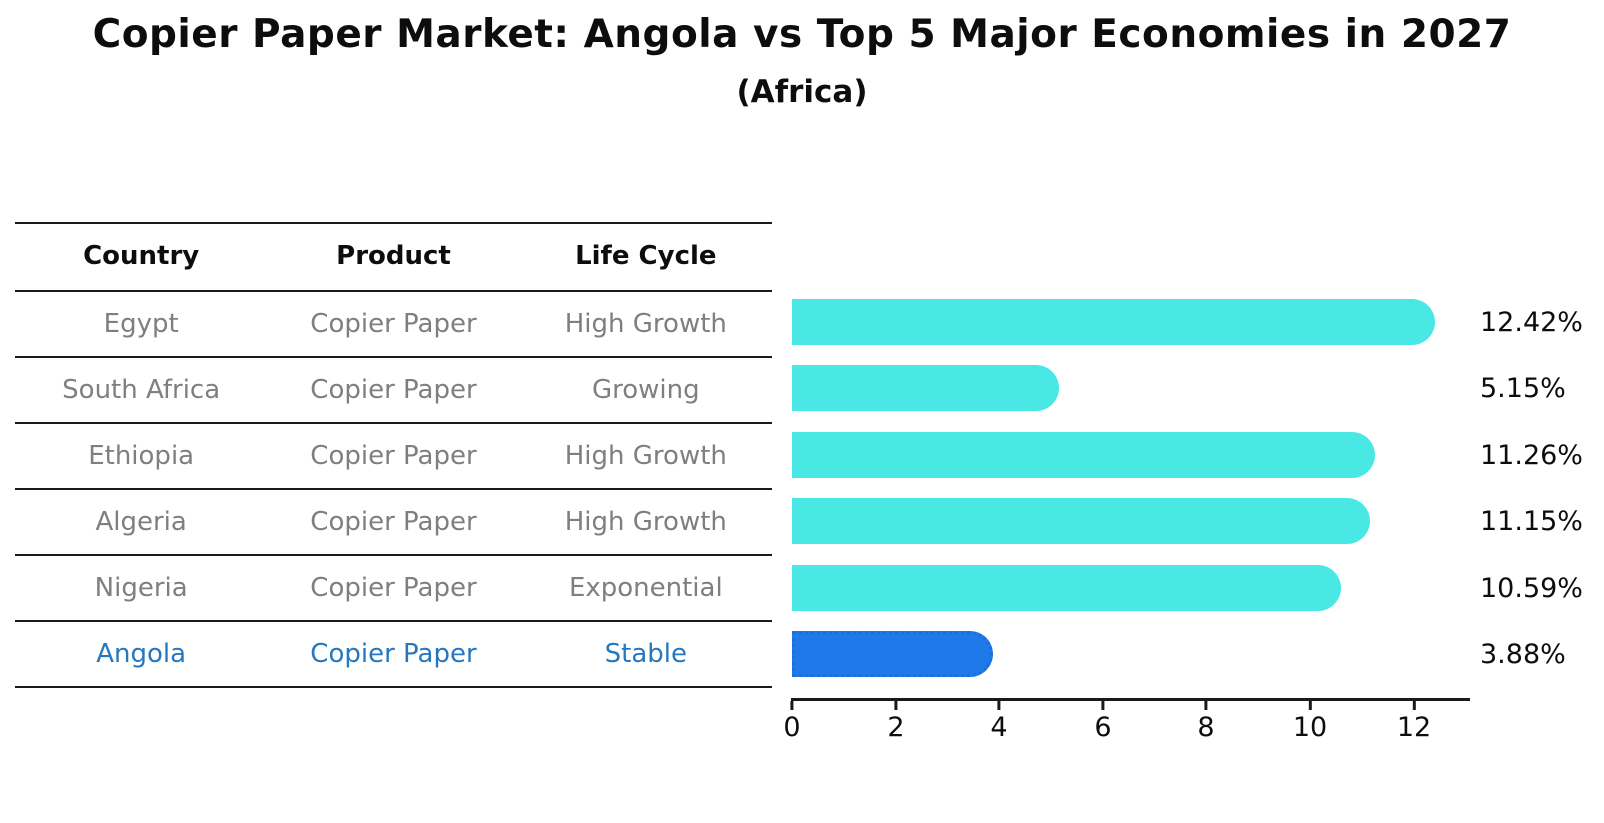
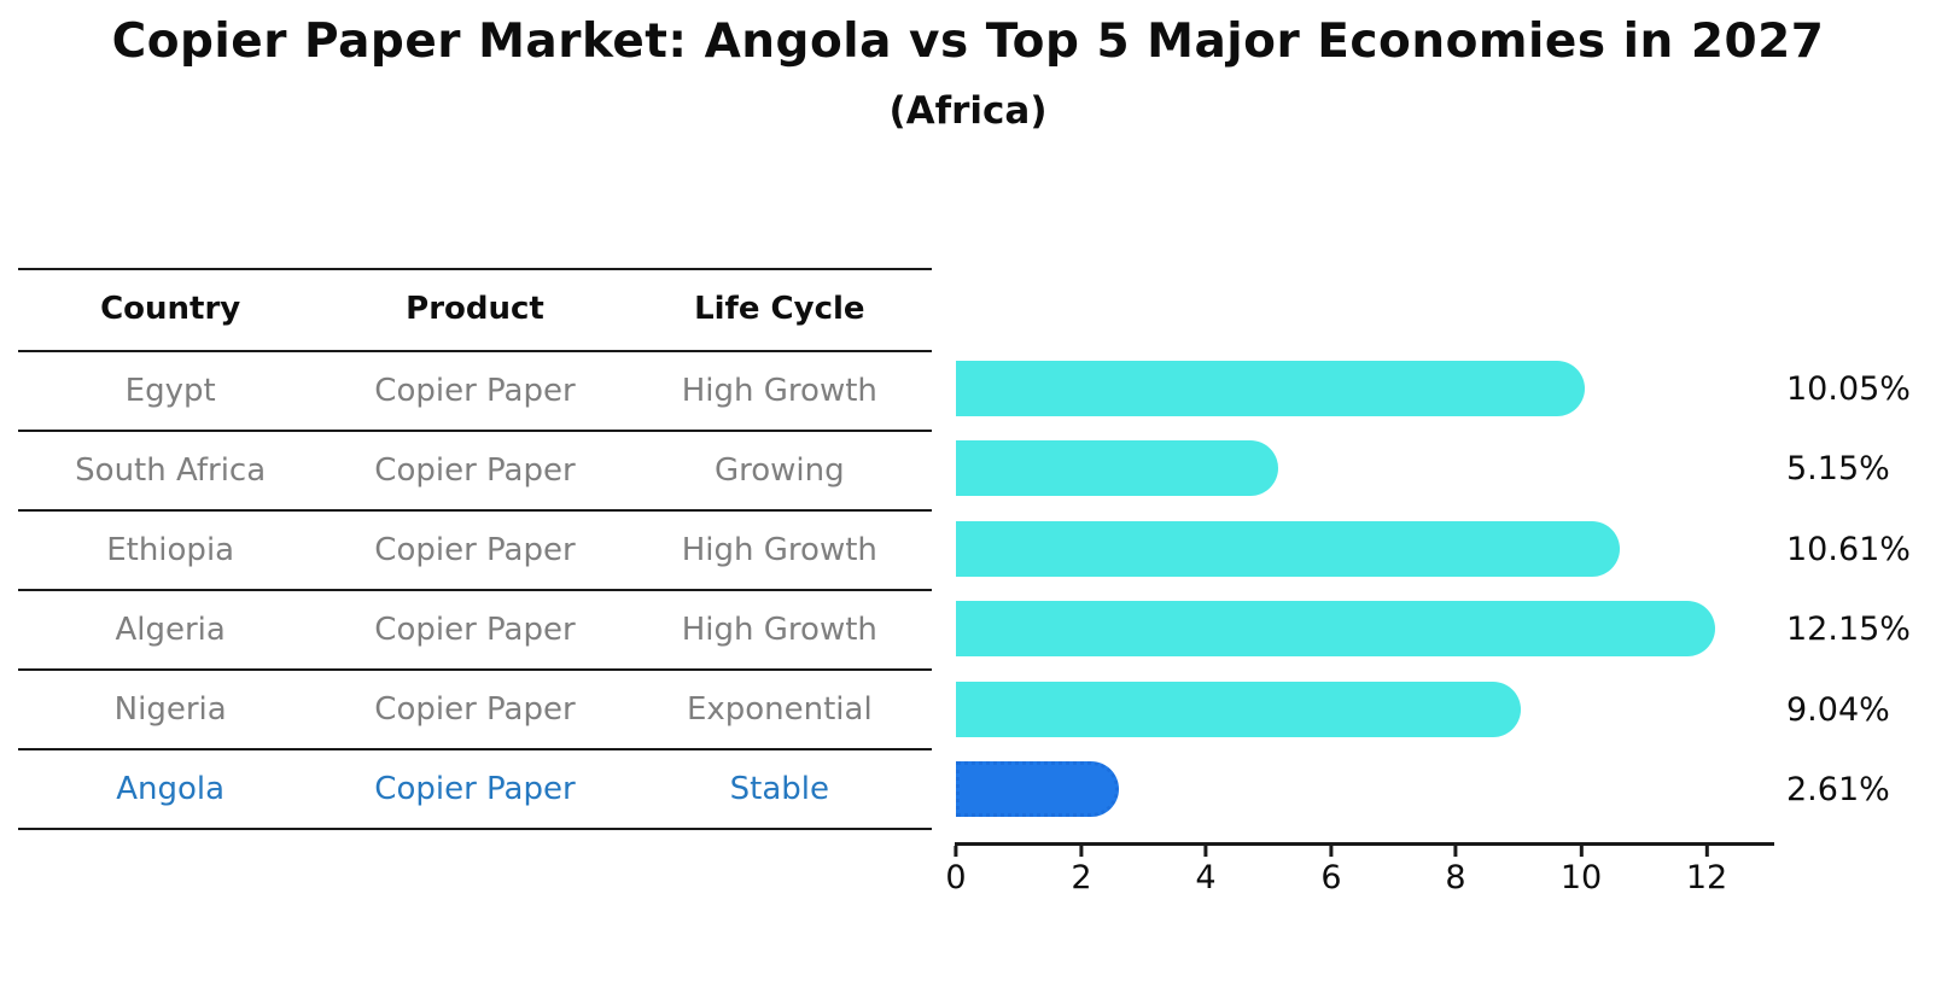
Egypt: 12.42% -> 10.05%
Ethiopia: 11.26% -> 10.61%
Algeria: 11.15% -> 12.15%
Nigeria: 10.59% -> 9.04%
Angola: 3.88% -> 2.61%
